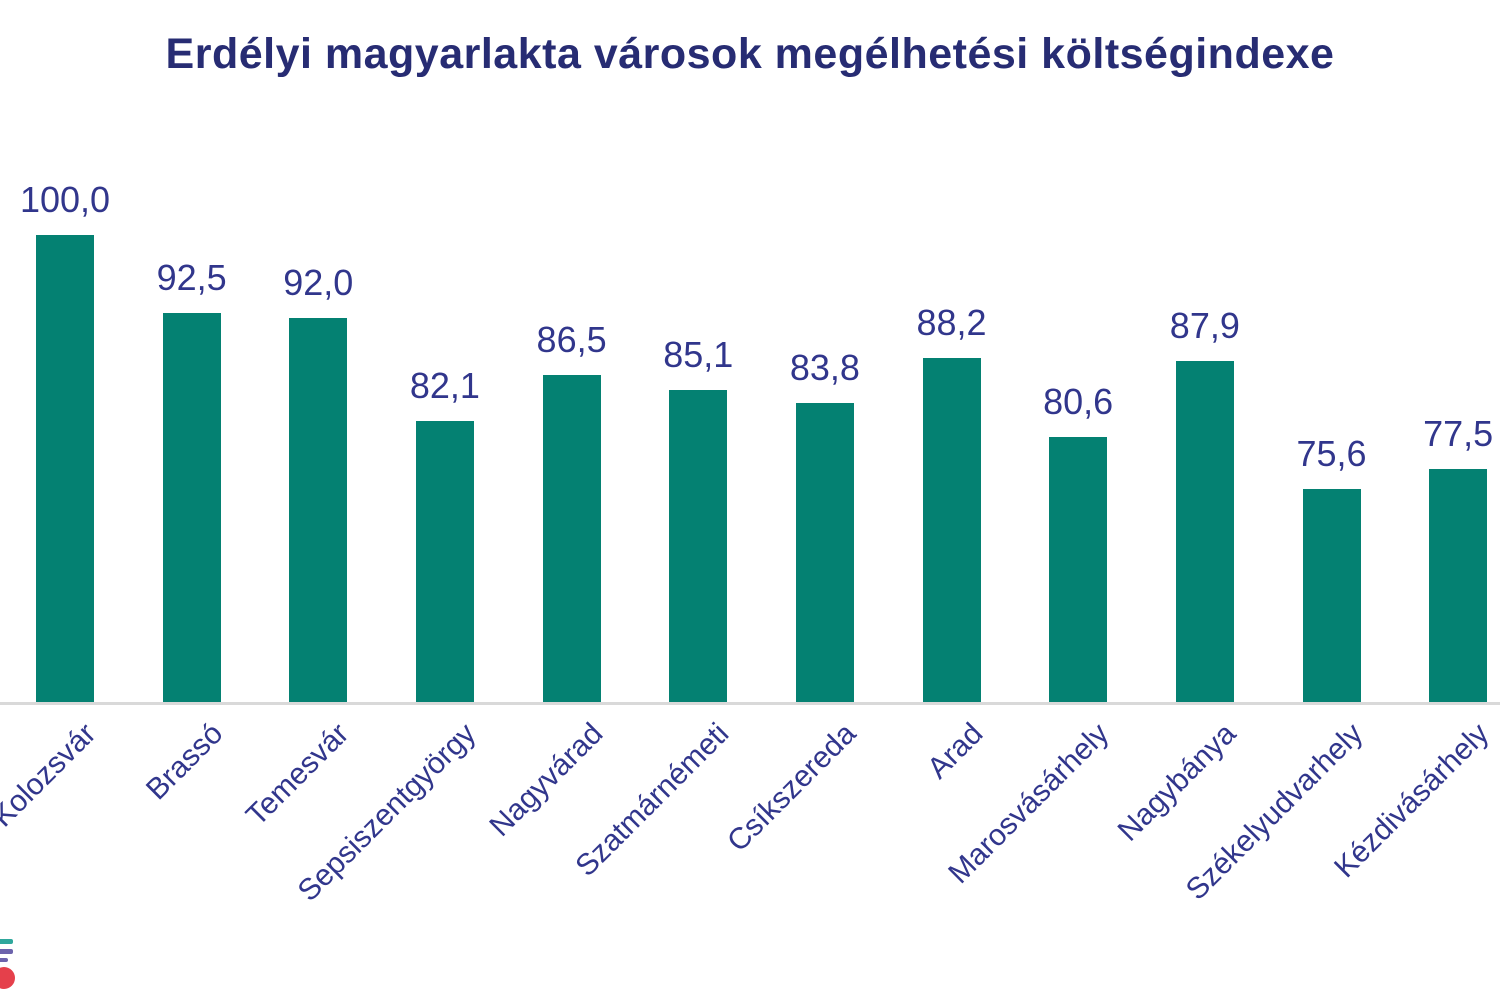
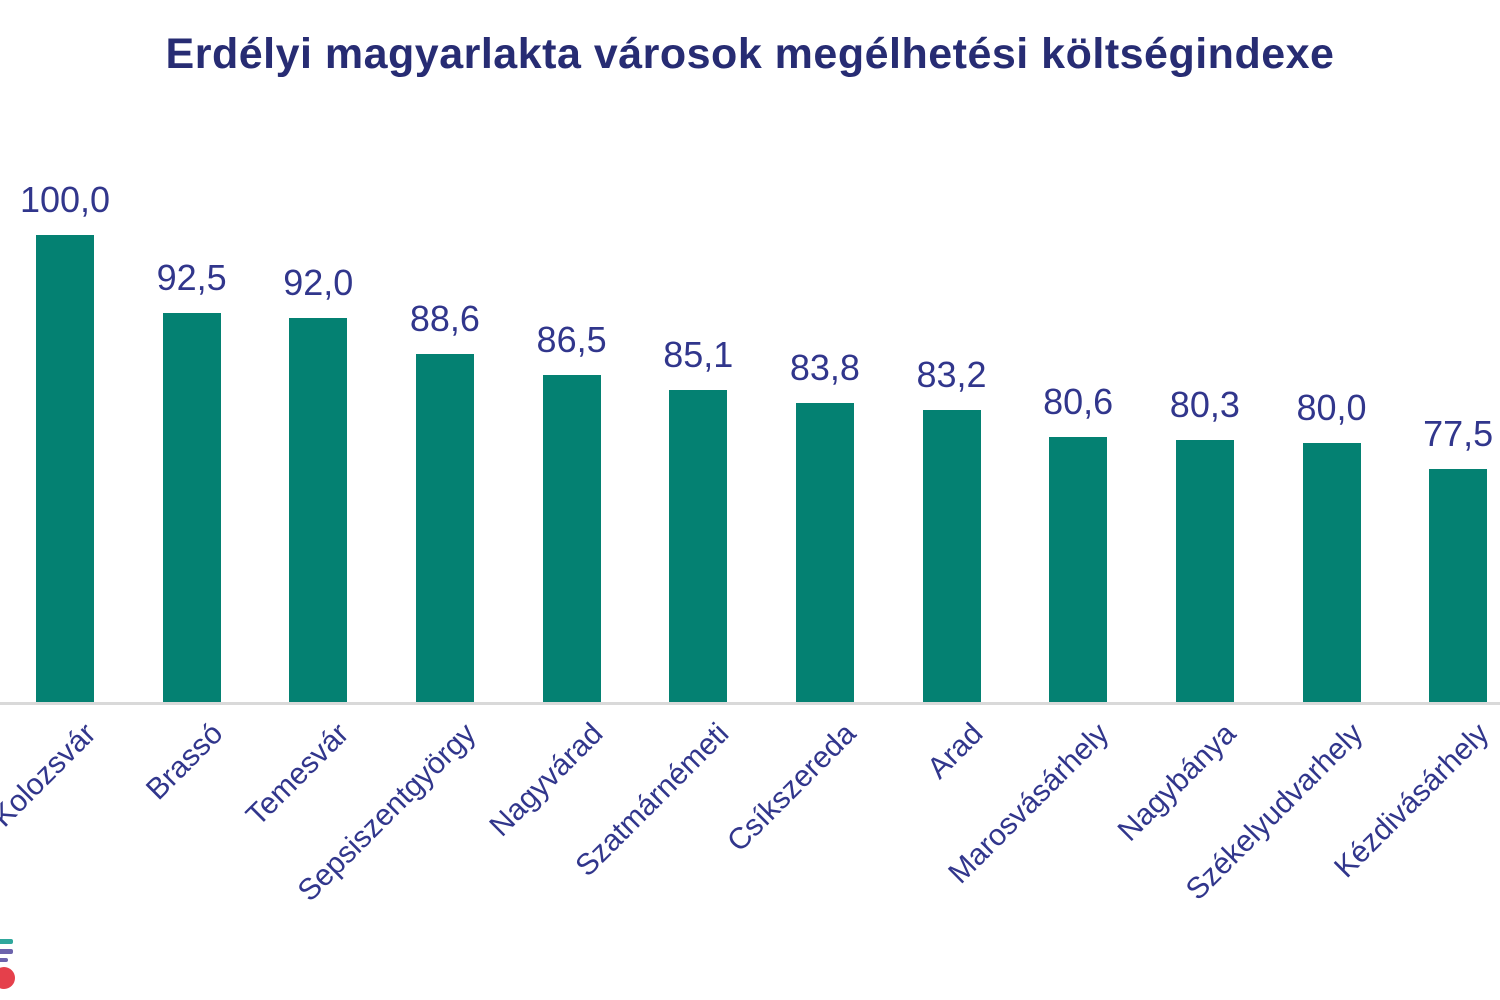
Sepsiszentgyörgy: 82,1 -> 88,6
Arad: 88,2 -> 83,2
Nagybánya: 87,9 -> 80,3
Székelyudvarhely: 75,6 -> 80,0
